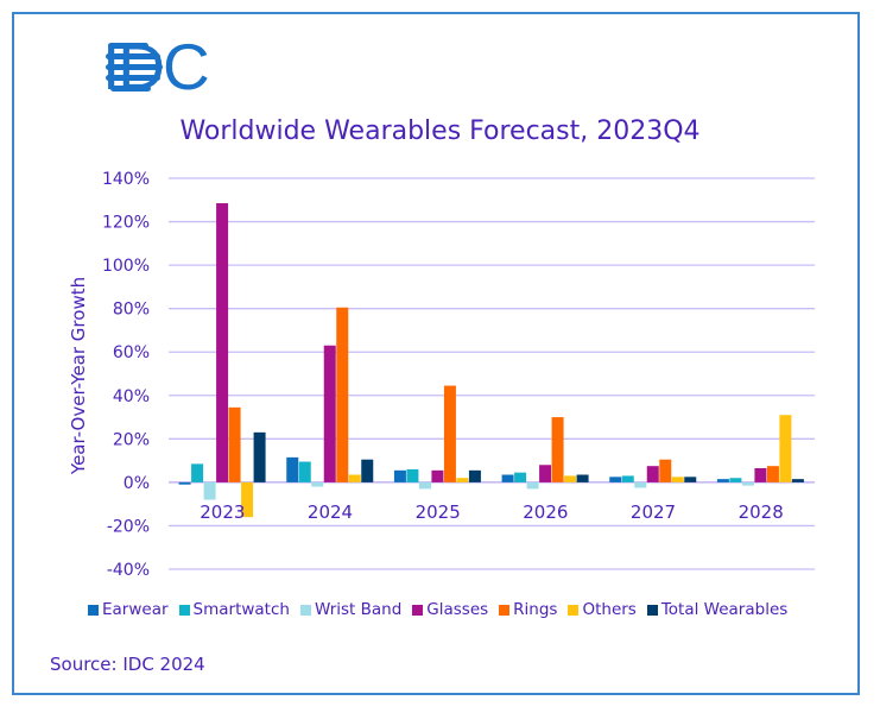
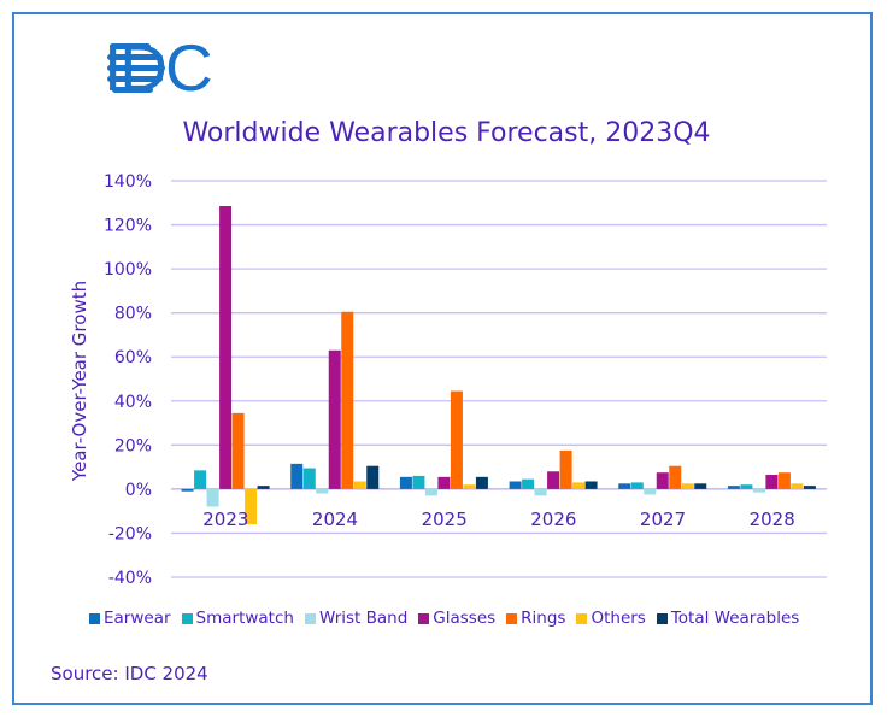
Total Wearables/2023: 23% -> 2%
Rings/2026: 30% -> 18%
Others/2028: 31% -> 2%
